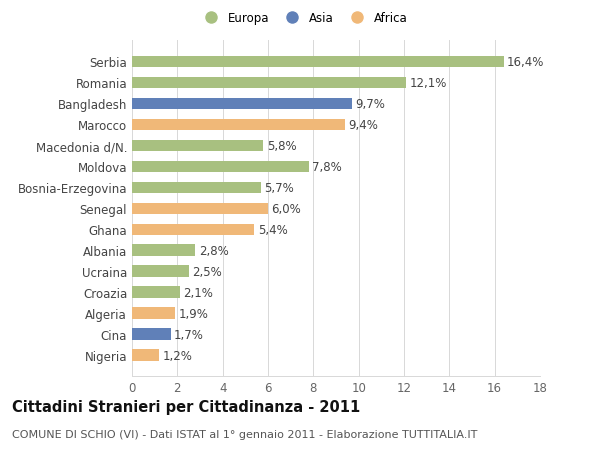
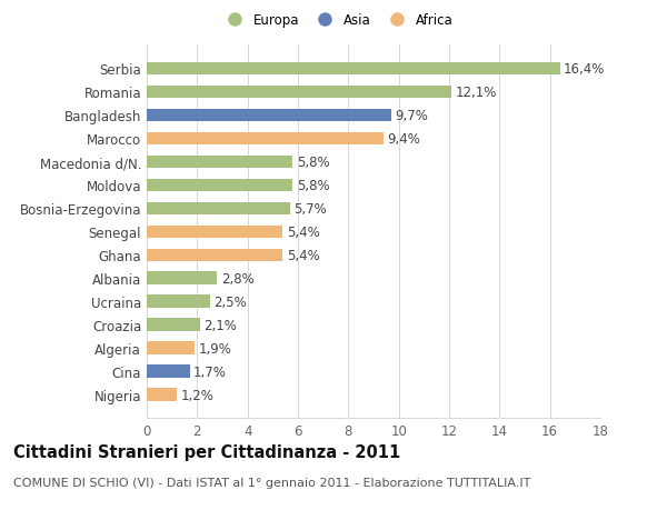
Moldova: 7,8% -> 5,8%
Senegal: 6,0% -> 5,4%
